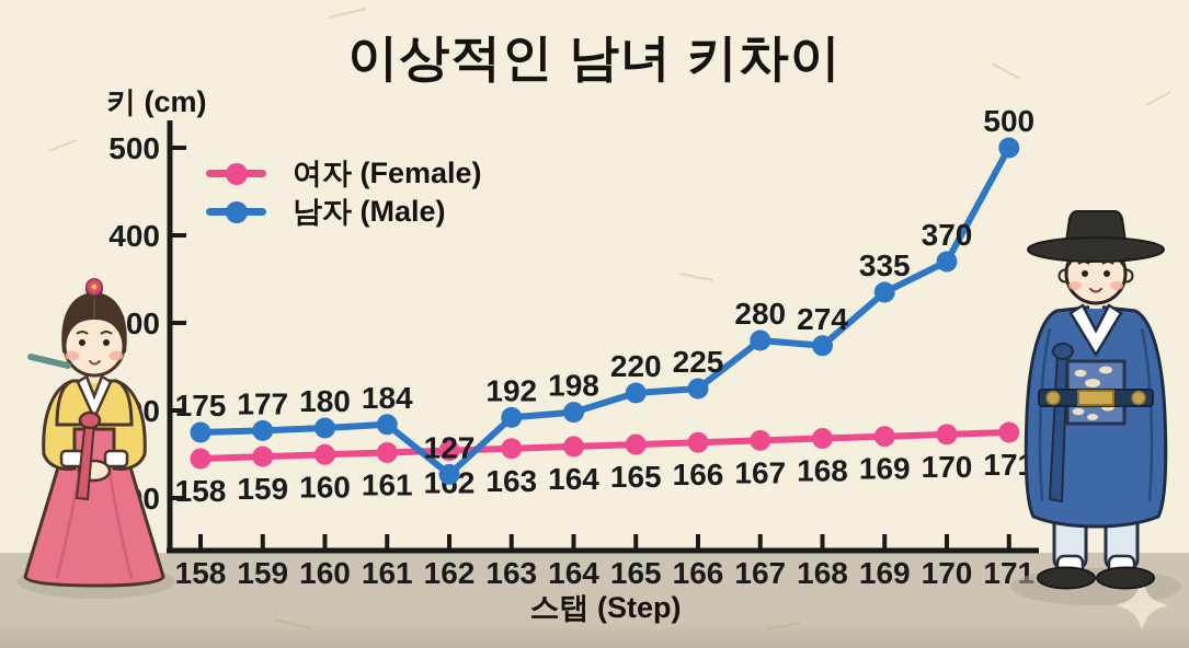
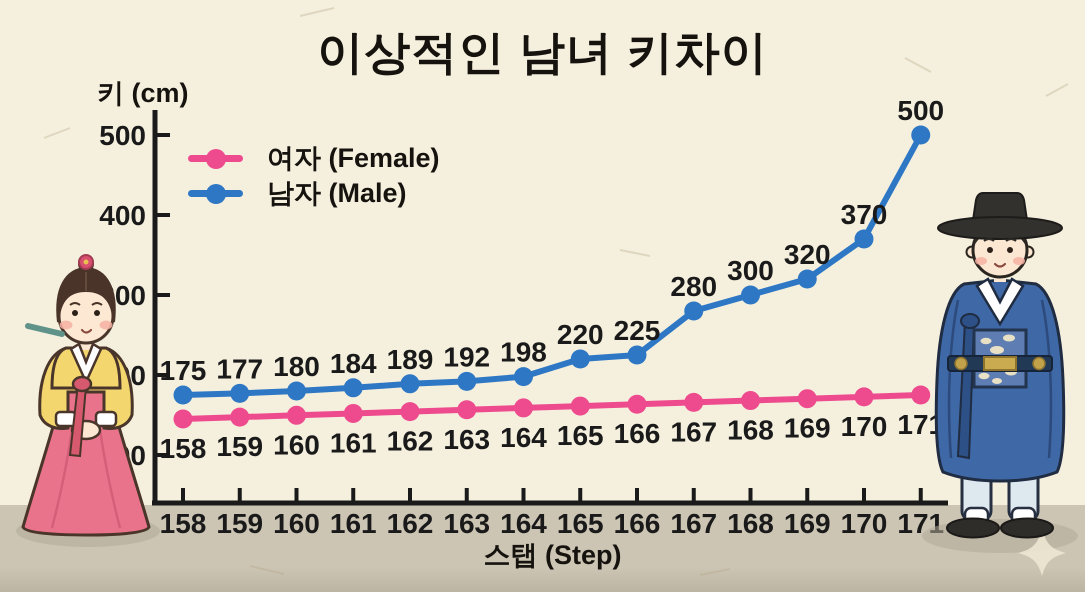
남자 (Male)/162: 127 -> 189
남자 (Male)/168: 274 -> 300
남자 (Male)/169: 335 -> 320
